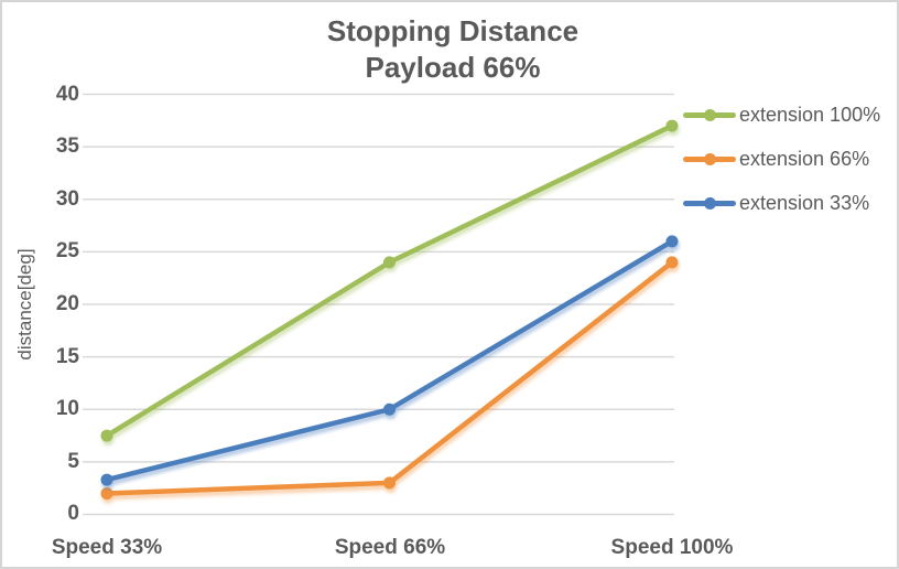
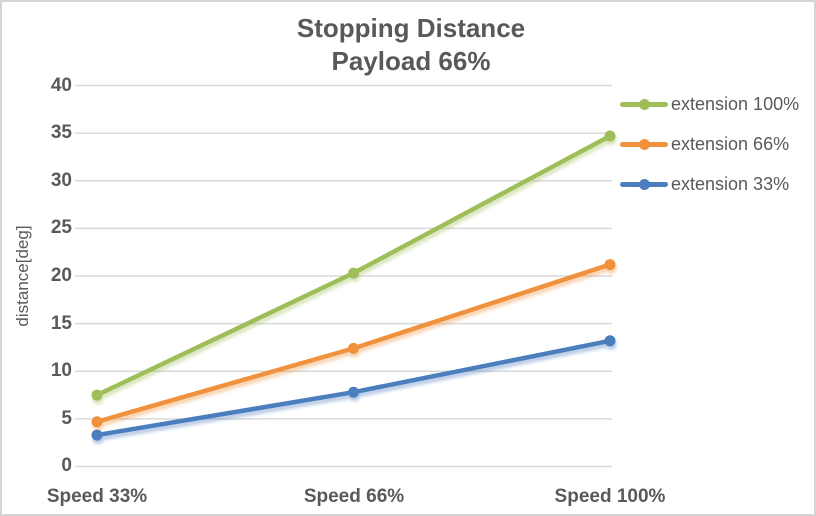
extension 66%/Speed 33%: 2 -> 5
extension 100%/Speed 66%: 24 -> 20
extension 66%/Speed 66%: 3 -> 12
extension 33%/Speed 66%: 10 -> 8
extension 100%/Speed 100%: 37 -> 35
extension 66%/Speed 100%: 24 -> 21
extension 33%/Speed 100%: 26 -> 13
